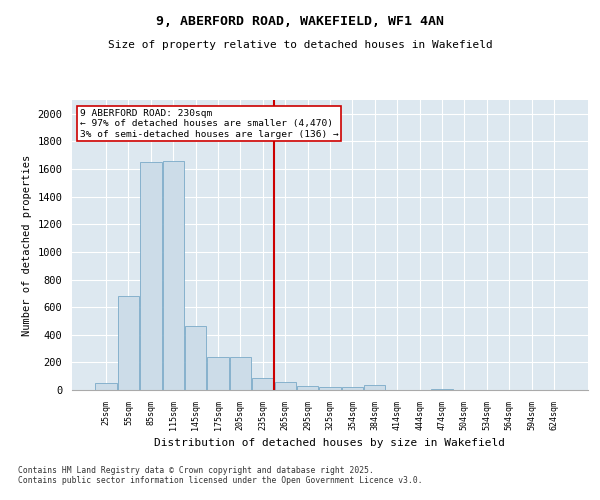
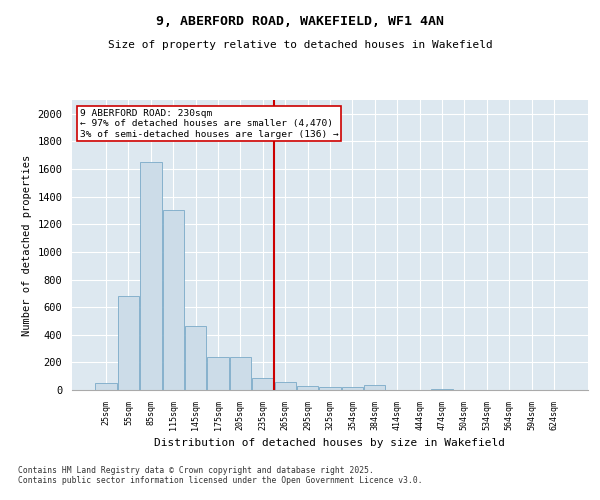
115sqm: 1660 -> 1300
